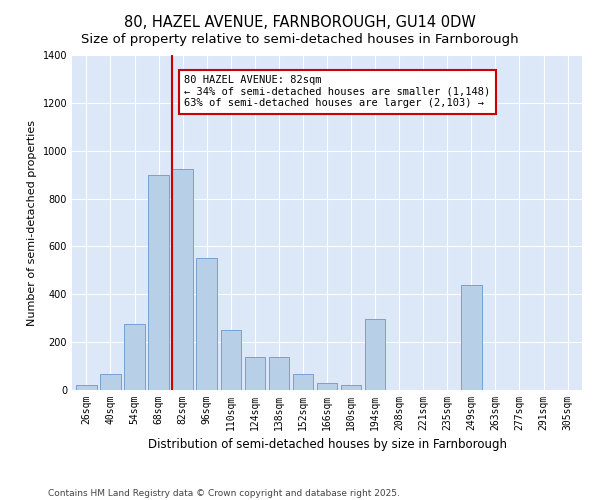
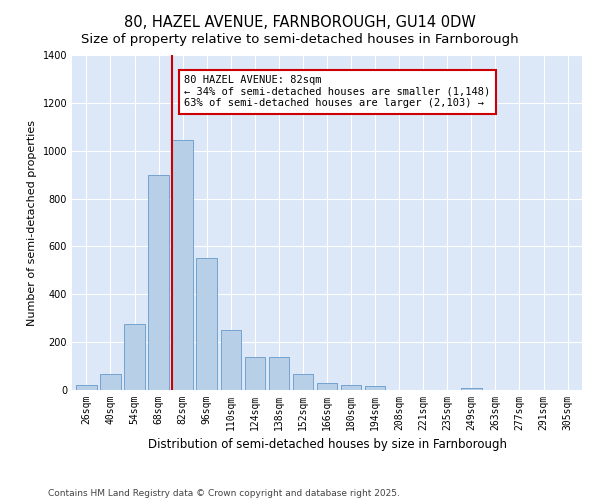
82sqm: 925 -> 1045
194sqm: 295 -> 15
249sqm: 440 -> 10
